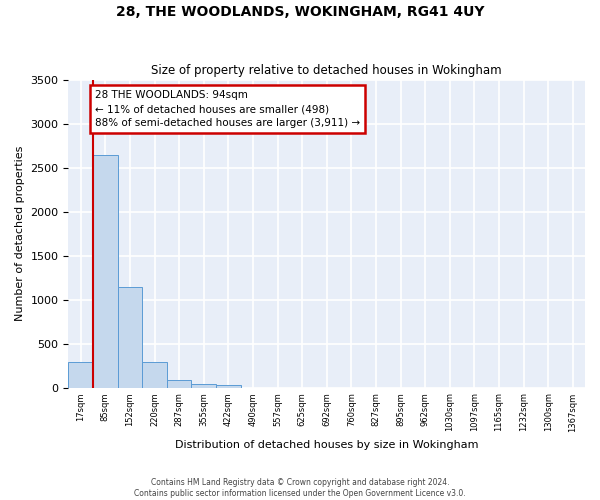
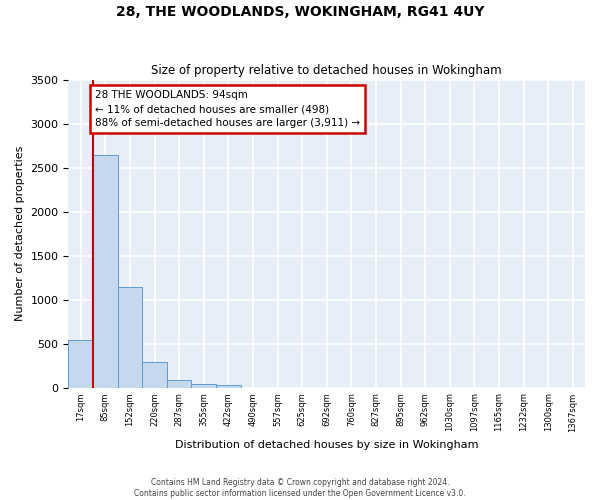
17sqm: 290 -> 540
